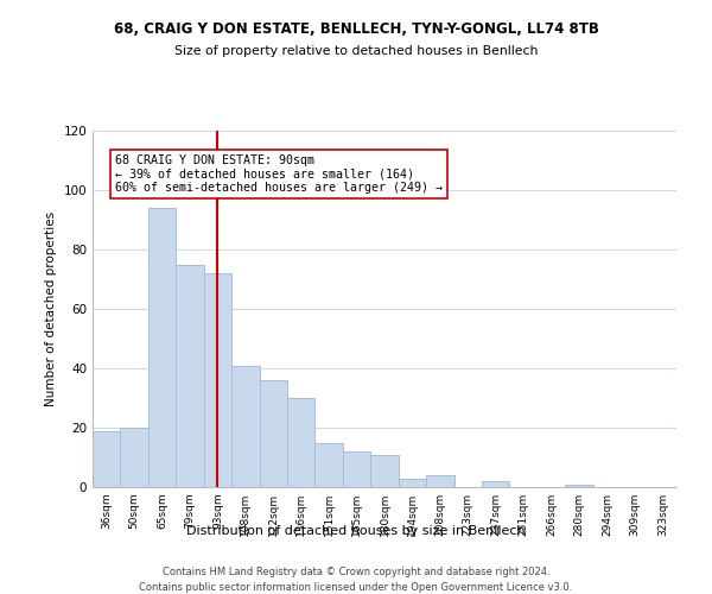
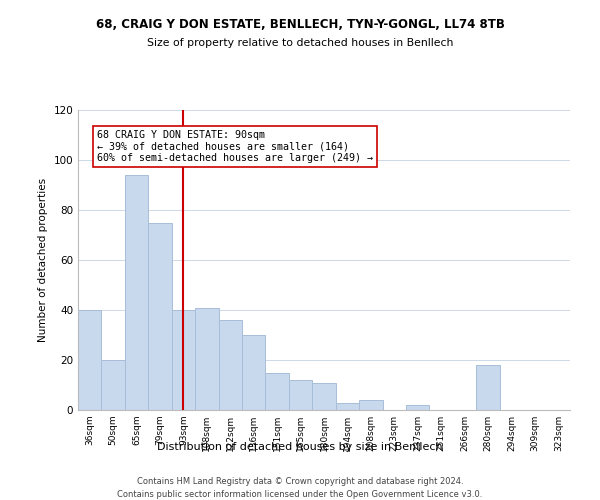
36sqm: 19 -> 40
93sqm: 72 -> 40
280sqm: 1 -> 18
